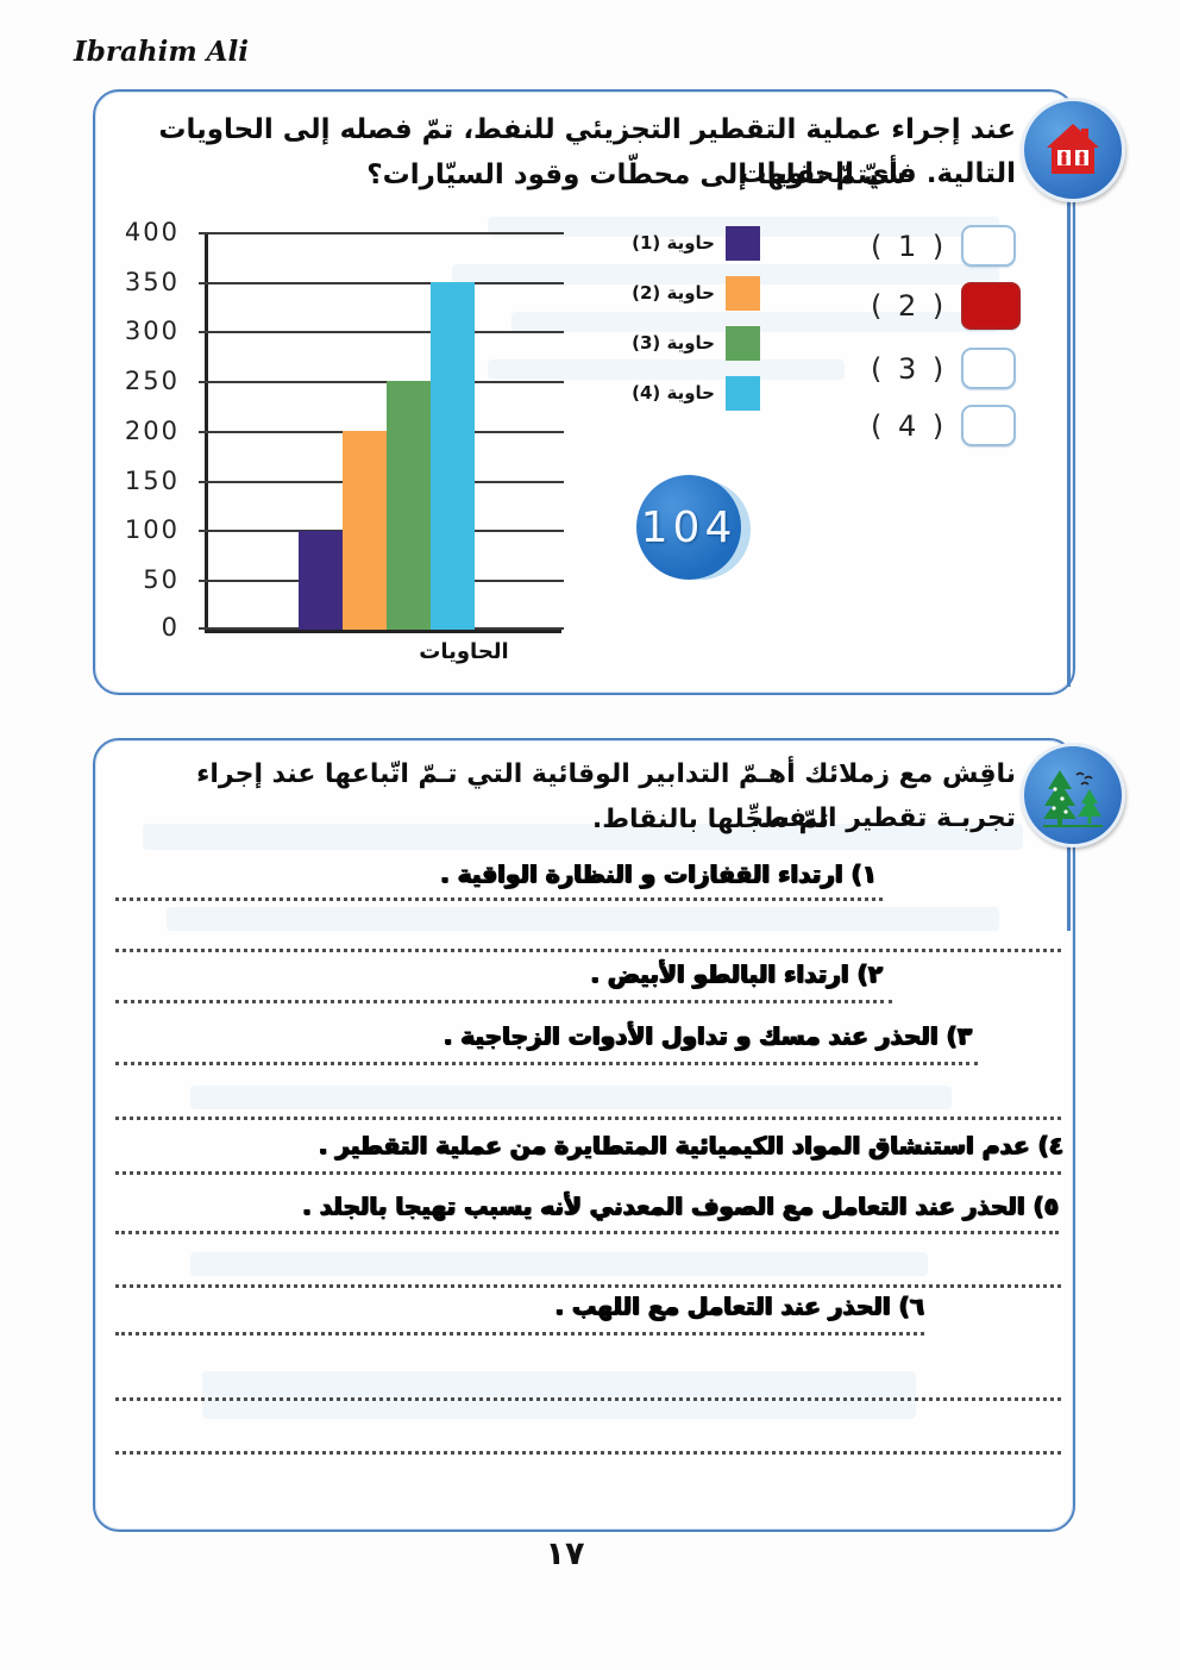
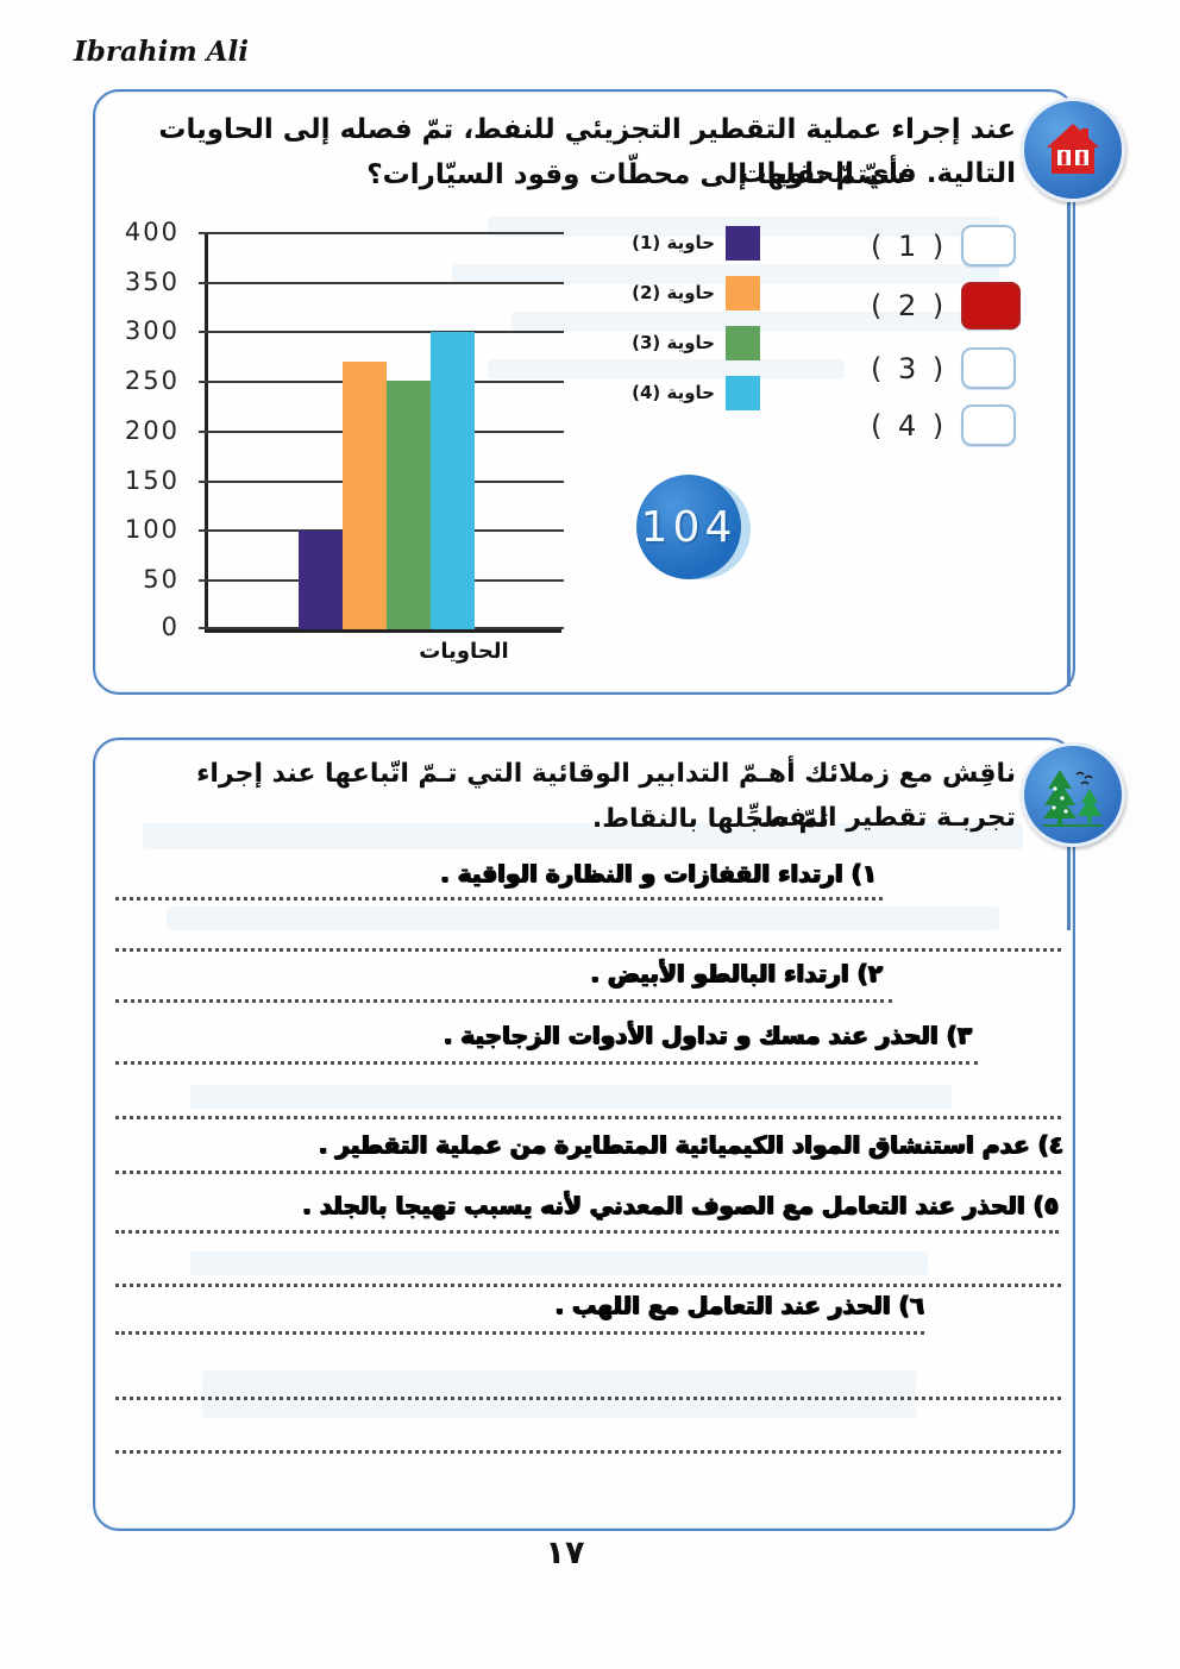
حاوية (2): 200 -> 270
حاوية (4): 350 -> 300
